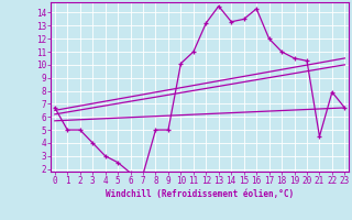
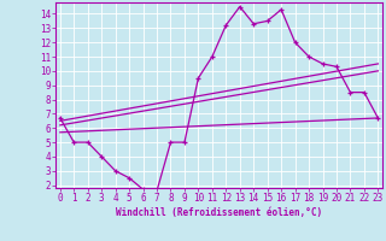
10: 10.1 -> 9.5
21: 4.5 -> 8.5
22: 7.9 -> 8.5
